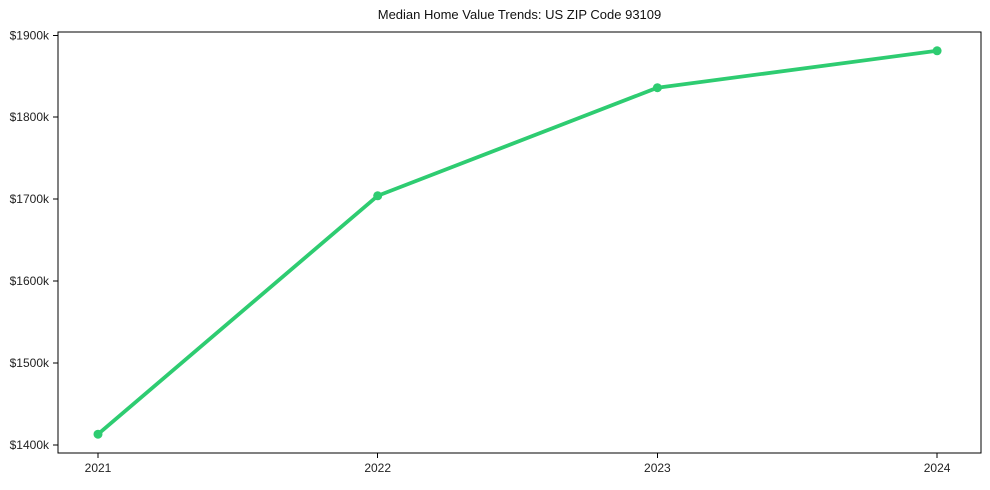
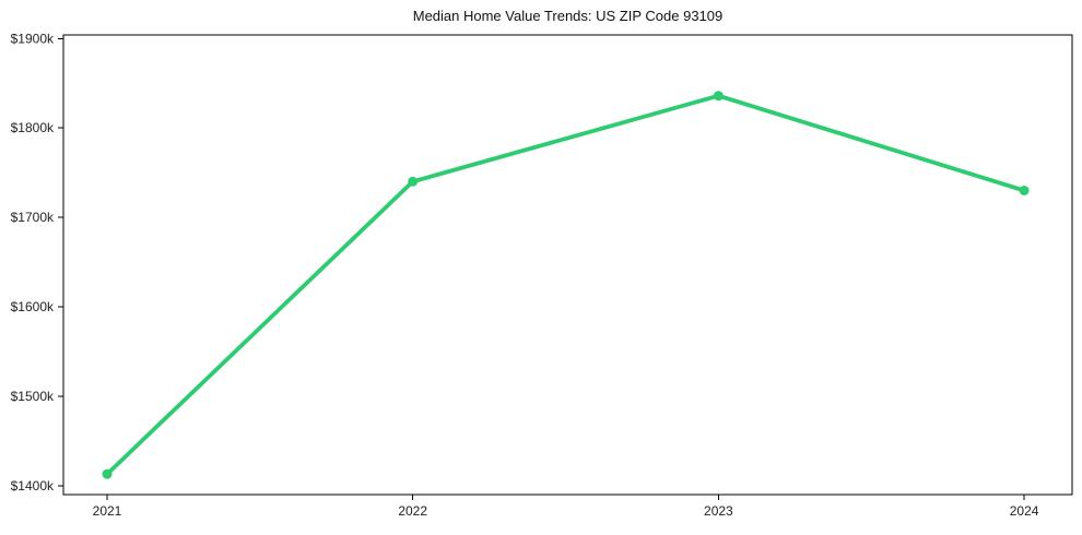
2022: $1700k -> $1740k
2024: $1880k -> $1730k
